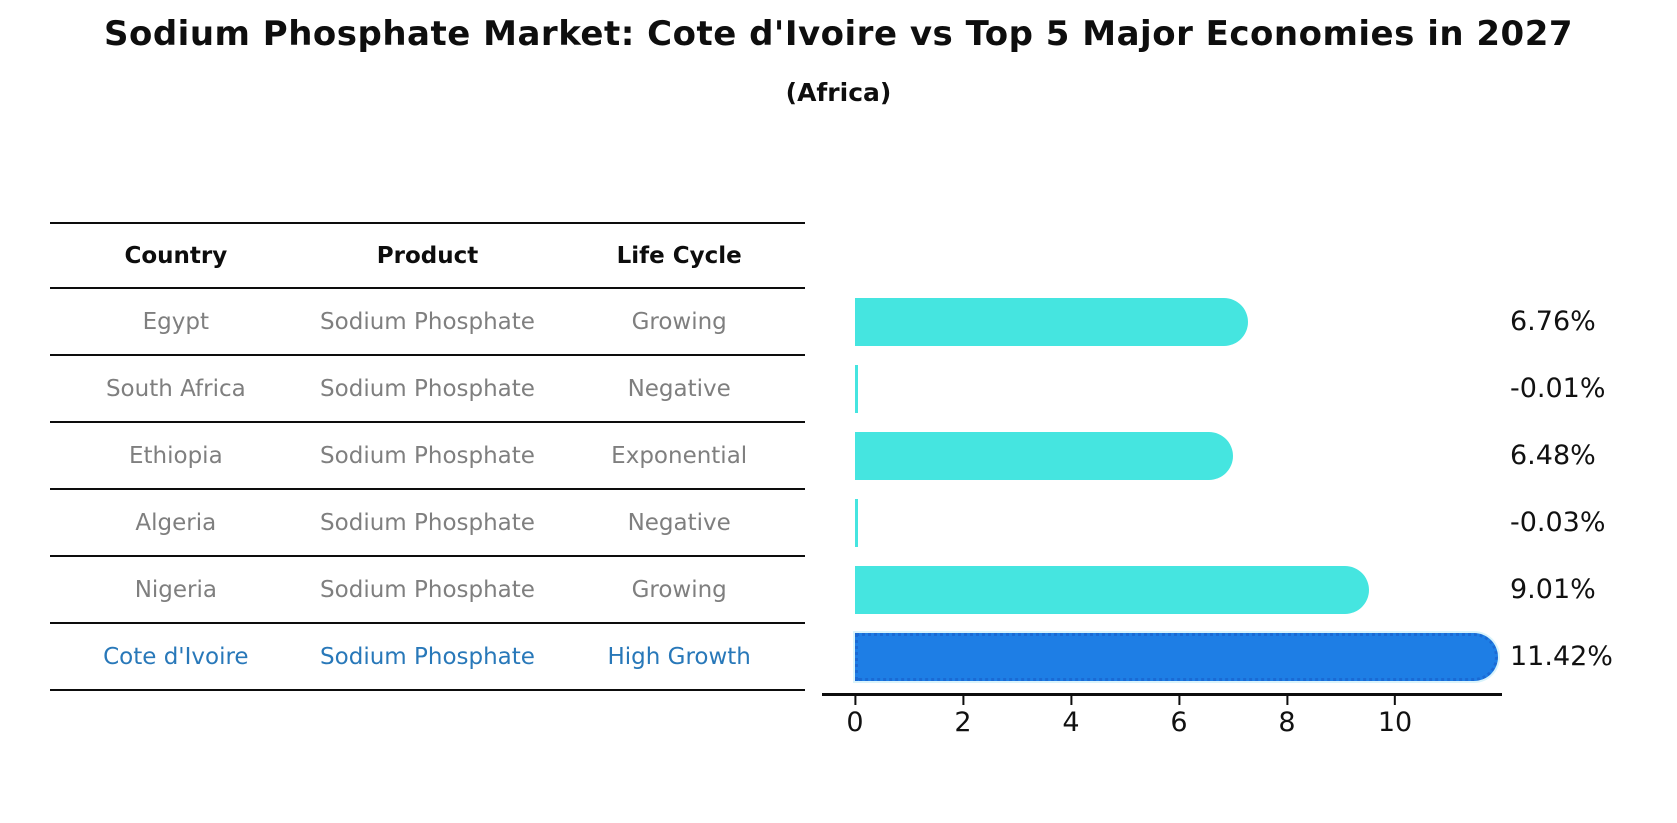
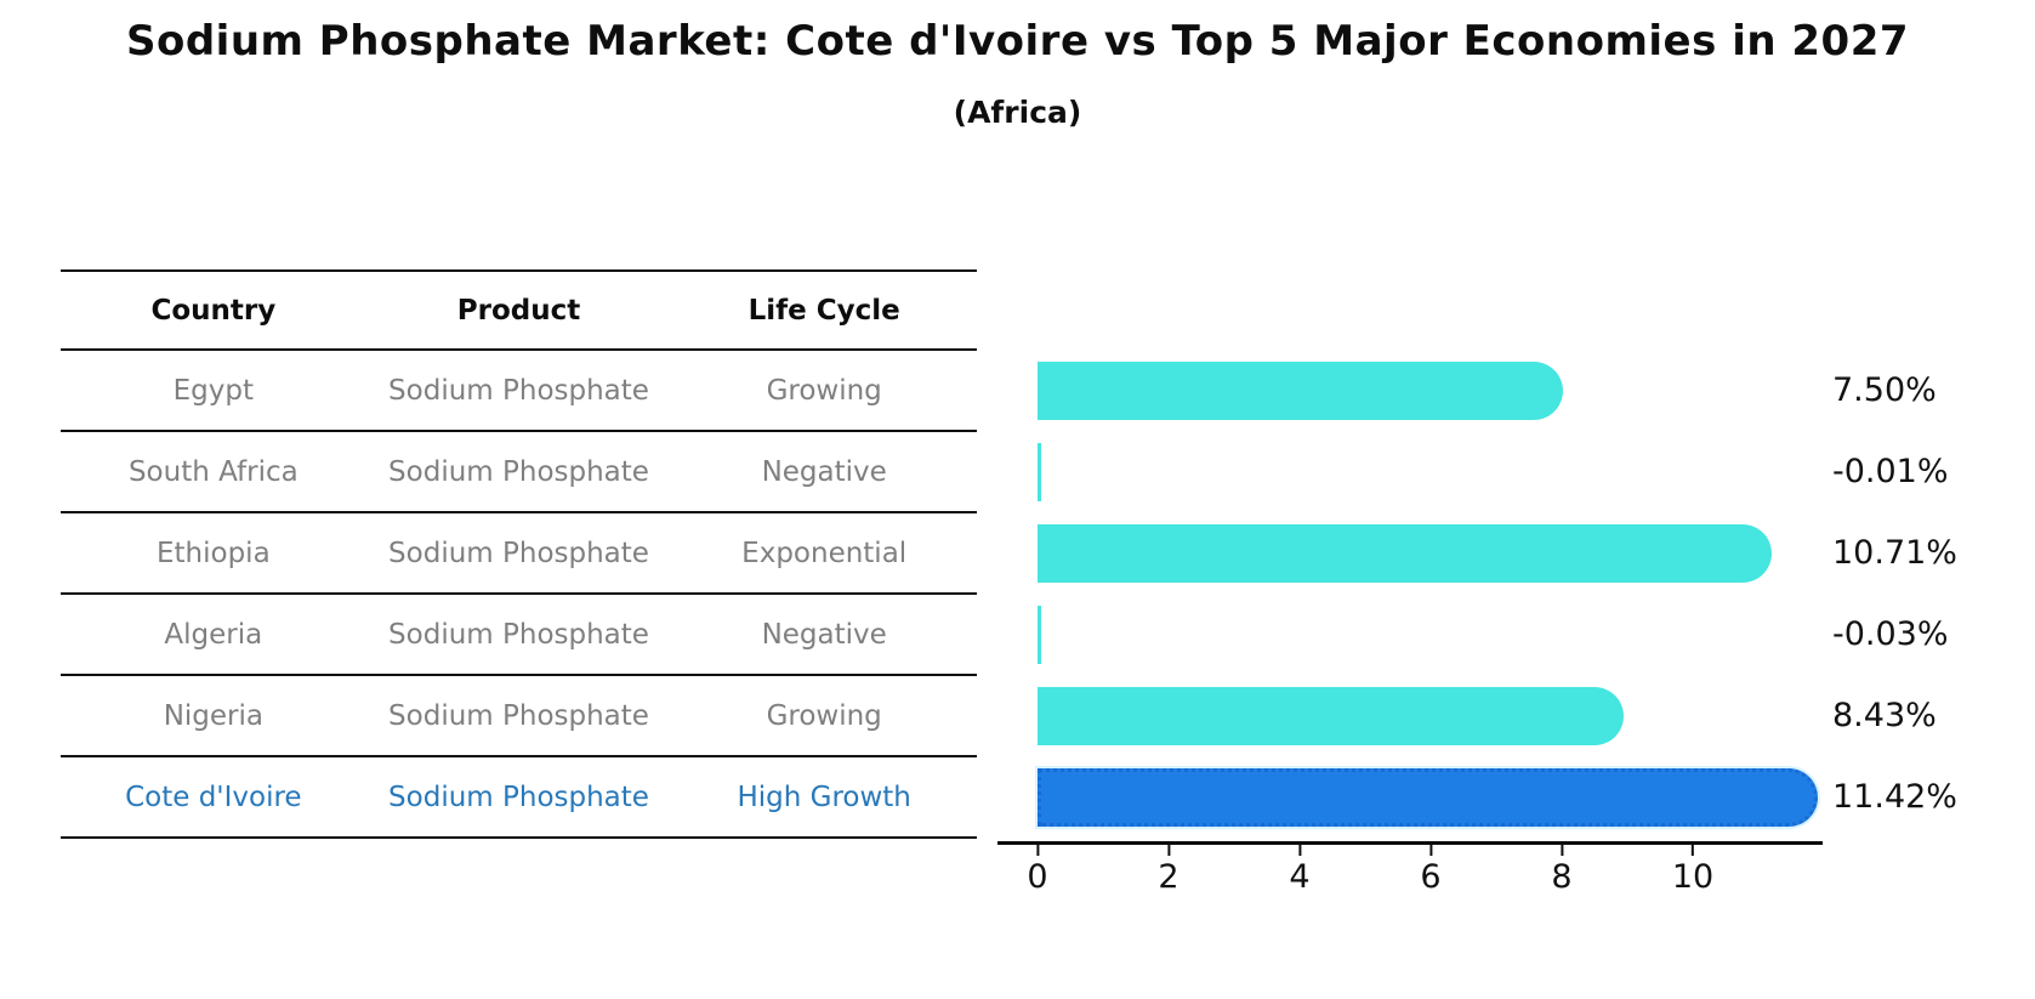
Egypt: 6.76% -> 7.50%
Ethiopia: 6.48% -> 10.71%
Nigeria: 9.01% -> 8.43%
